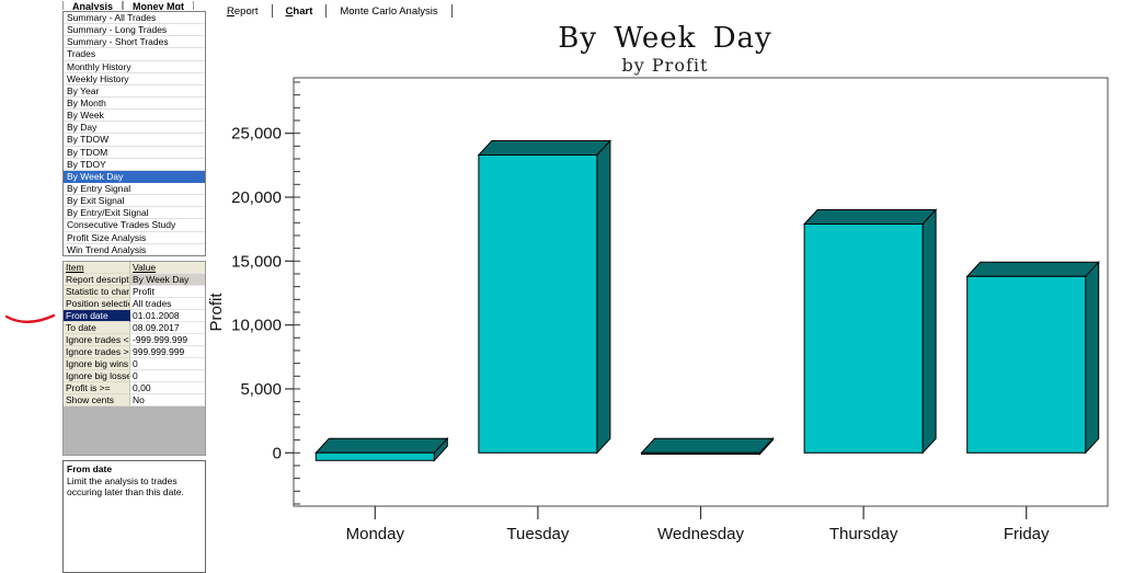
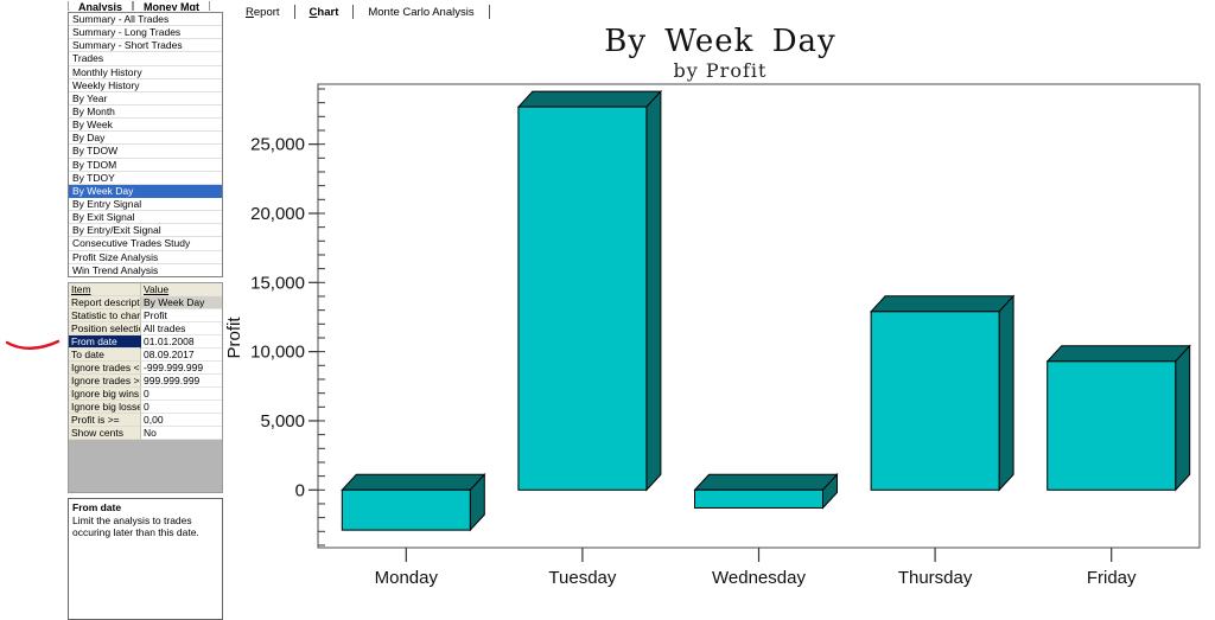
Monday: -600 -> -2900
Tuesday: 23300 -> 27700
Wednesday: -100 -> -1300
Thursday: 17900 -> 12900
Friday: 13800 -> 9300
